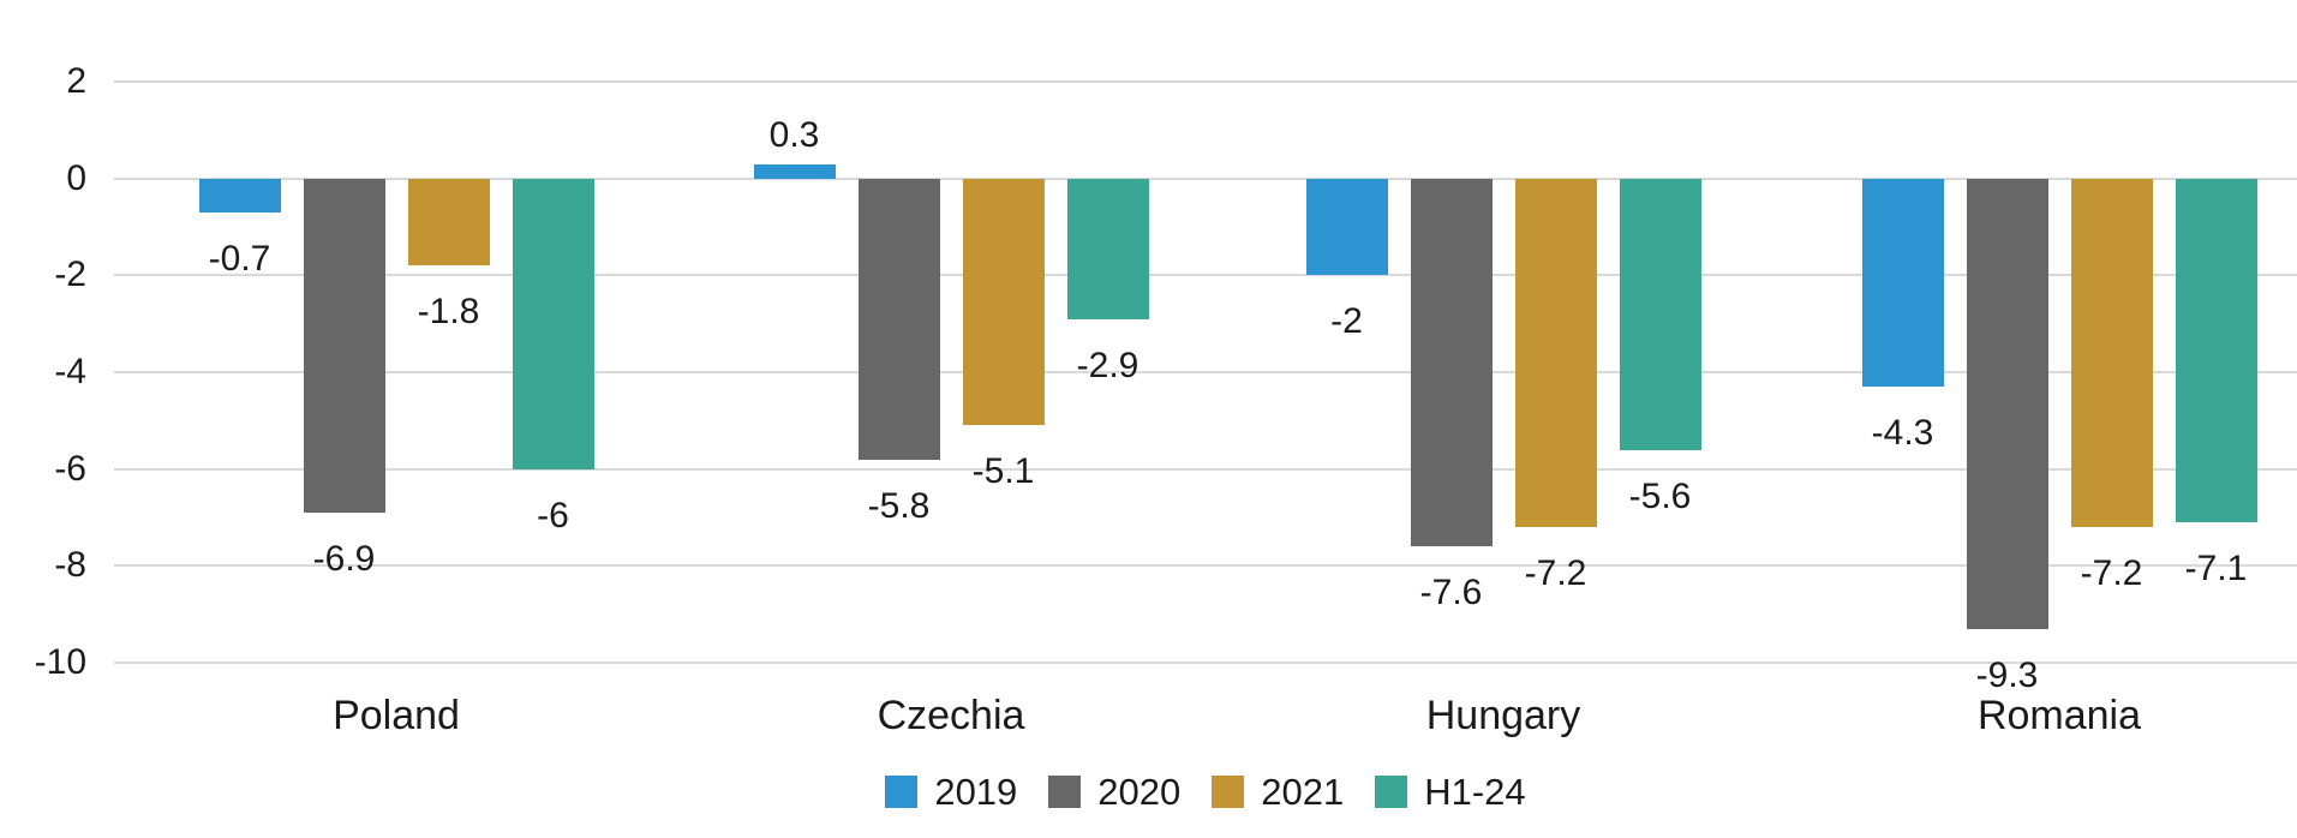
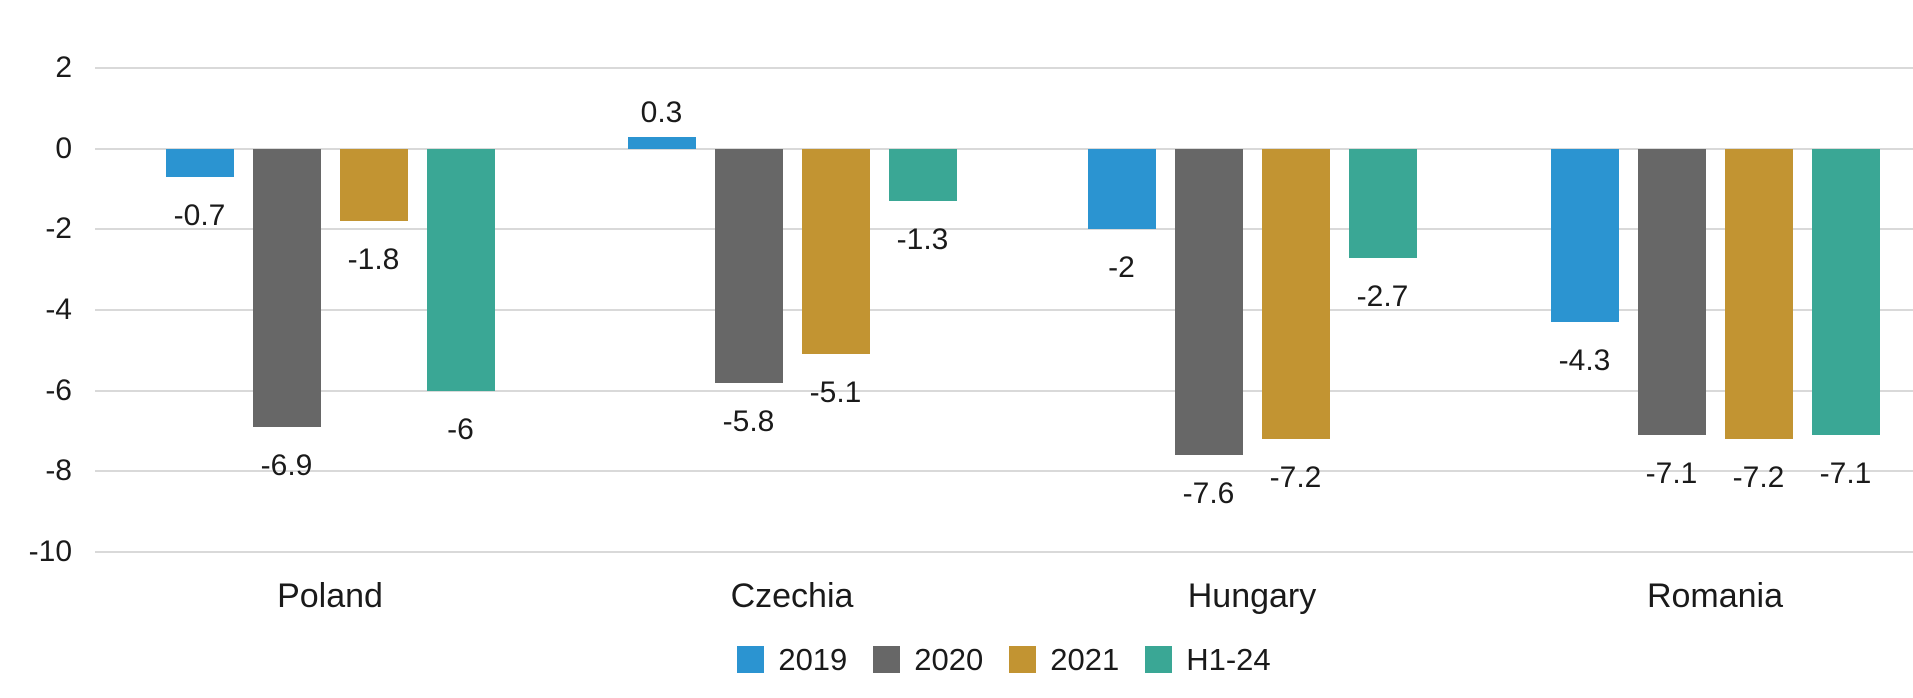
H1-24/Czechia: -2.9 -> -1.3
H1-24/Hungary: -5.6 -> -2.7
2020/Romania: -9.3 -> -7.1
